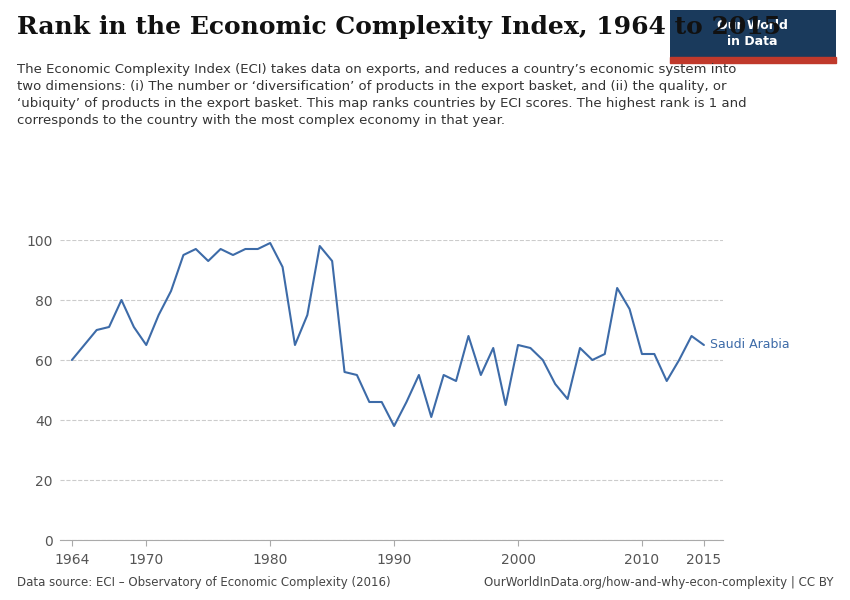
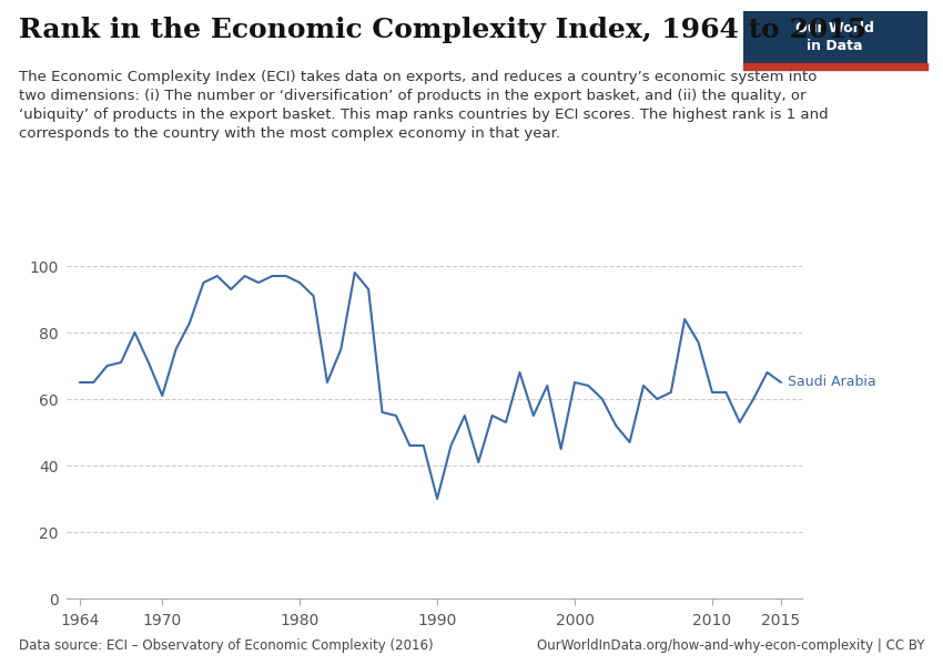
1964: 60 -> 65
1970: 65 -> 61
1980: 99 -> 95
1990: 38 -> 30
